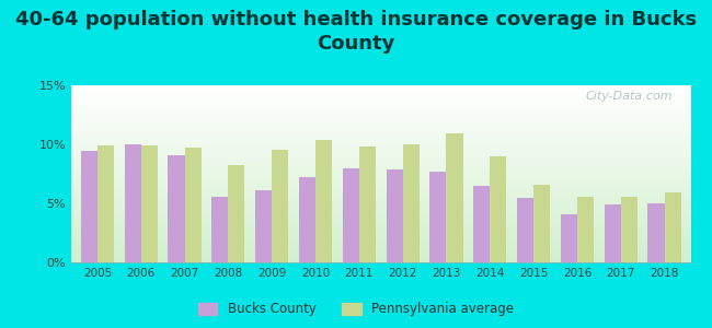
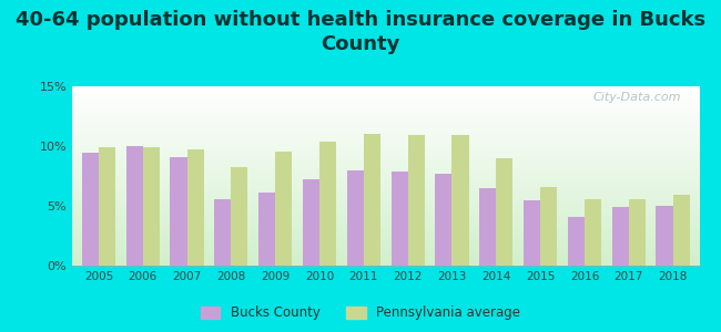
Pennsylvania average/2011: 9.8% -> 11.0%
Pennsylvania average/2012: 10.0% -> 10.9%
